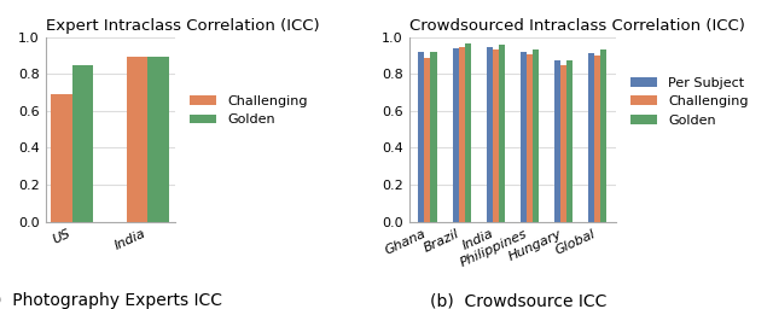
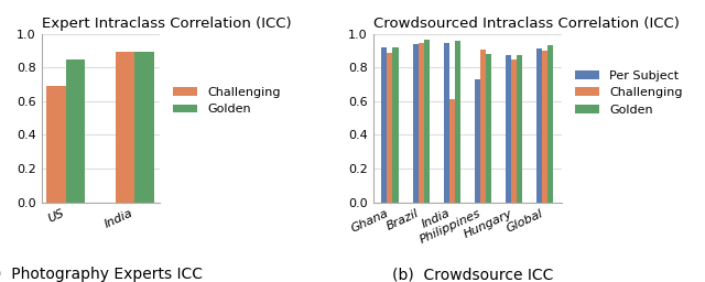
Crowdsourced Intraclass Correlation (ICC)/Challenging/India: 0.94 -> 0.61
Crowdsourced Intraclass Correlation (ICC)/Per Subject/Philippines: 0.92 -> 0.73
Crowdsourced Intraclass Correlation (ICC)/Golden/Philippines: 0.93 -> 0.88
